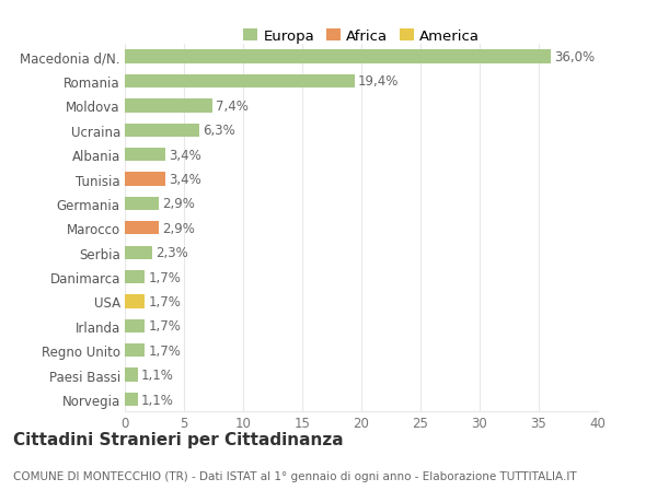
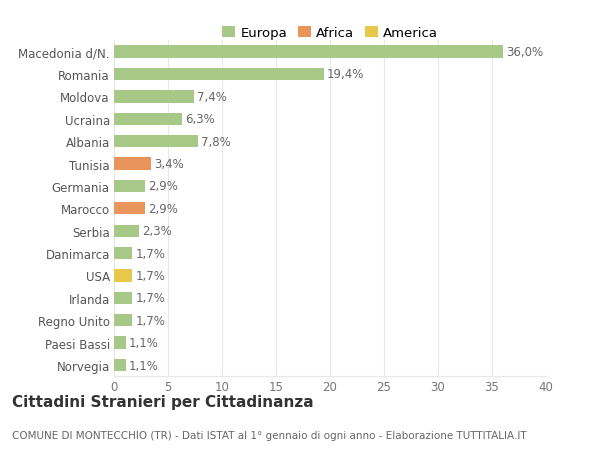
Albania: 3,4% -> 7,8%
